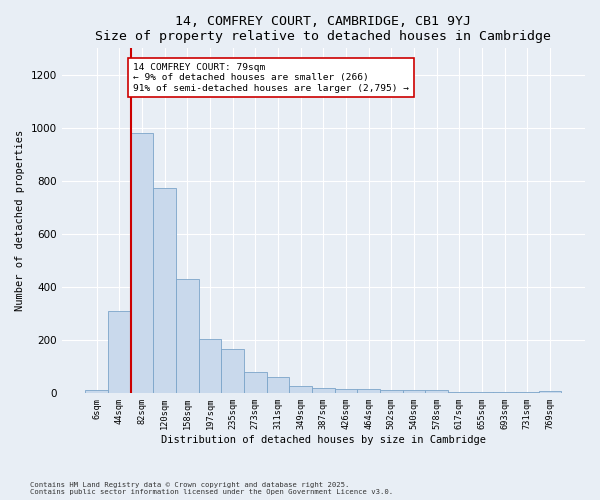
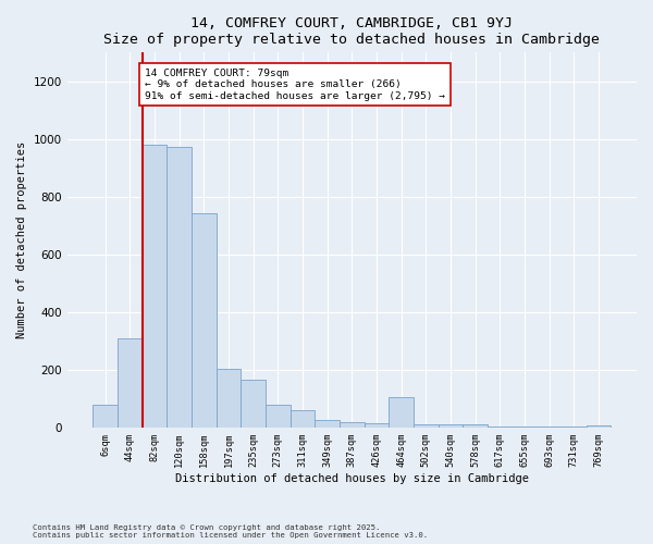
6sqm: 10 -> 80
120sqm: 775 -> 975
158sqm: 430 -> 745
464sqm: 15 -> 105
